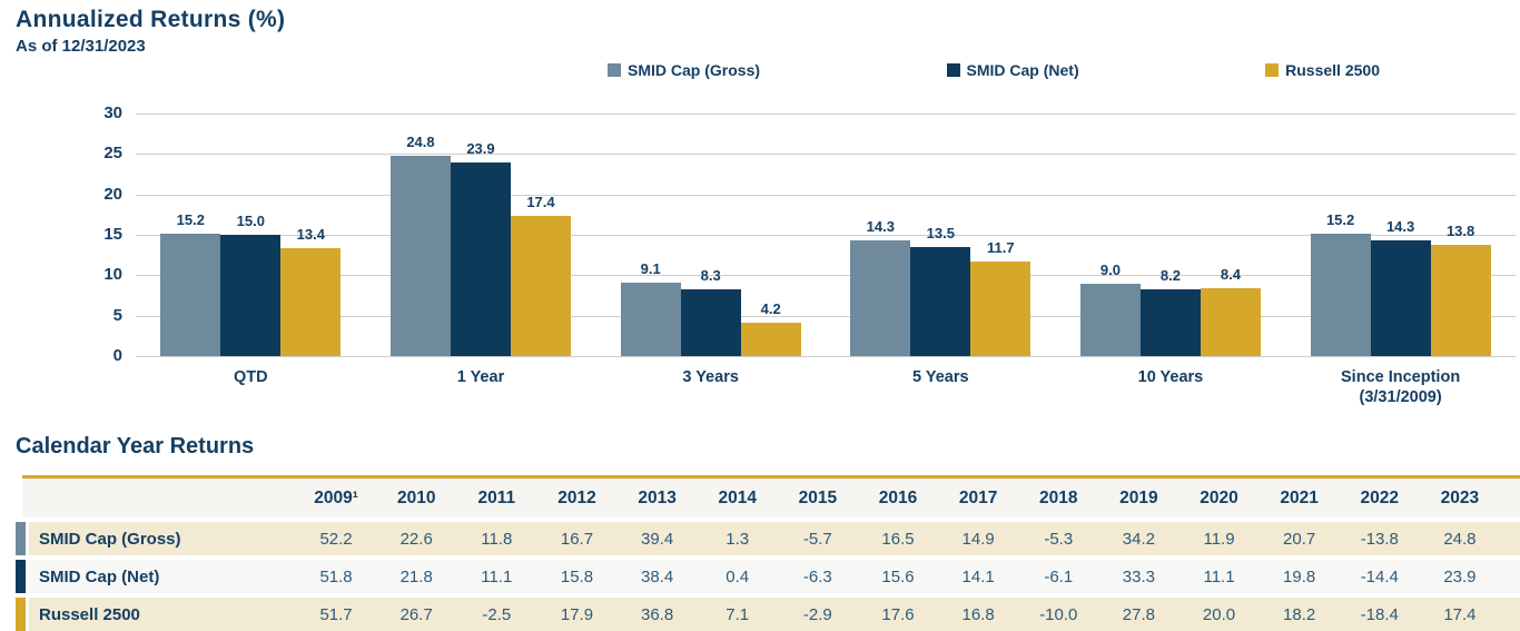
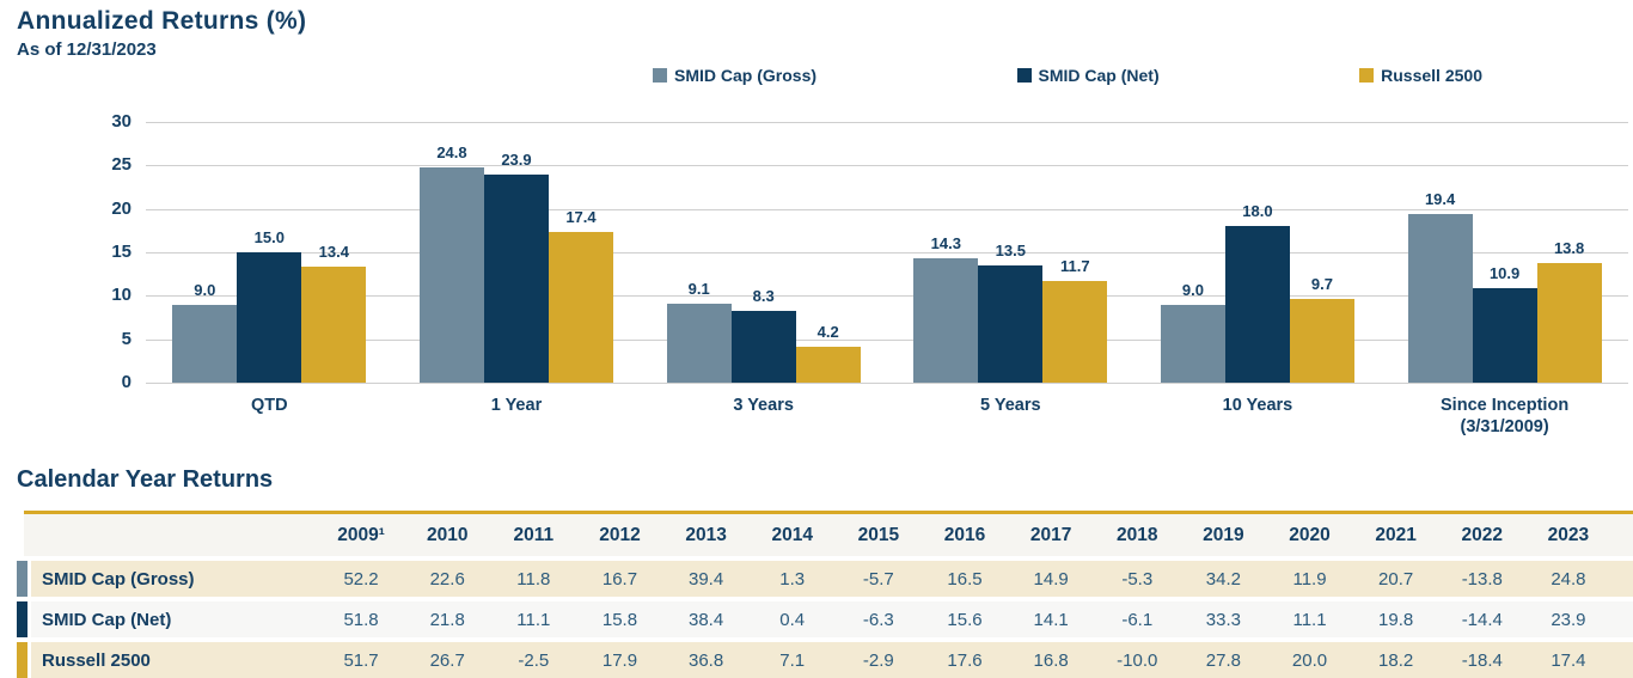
SMID Cap (Gross)/QTD: 15.2 -> 9.0
SMID Cap (Net)/10 Years: 8.2 -> 18.0
Russell 2500/10 Years: 8.4 -> 9.7
SMID Cap (Gross)/Since Inception (3/31/2009): 15.2 -> 19.4
SMID Cap (Net)/Since Inception (3/31/2009): 14.3 -> 10.9
